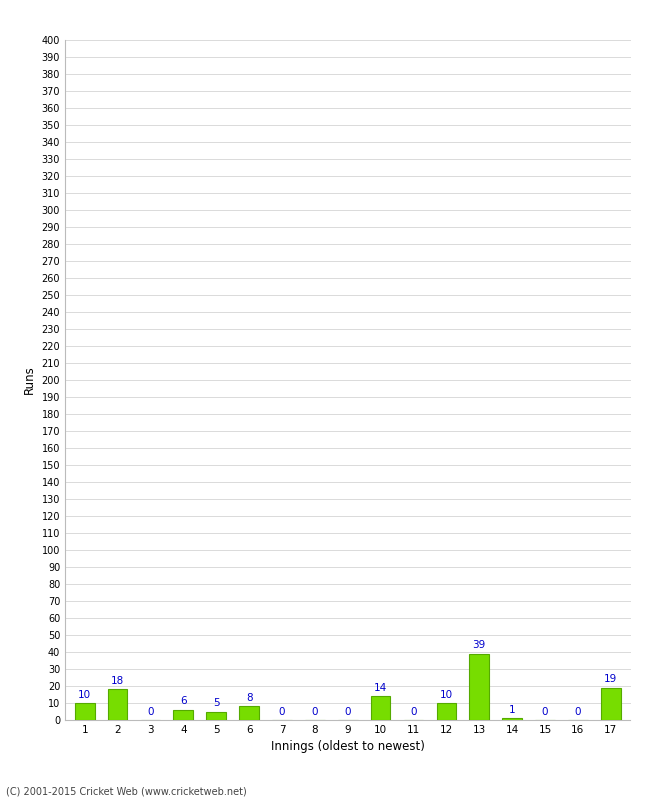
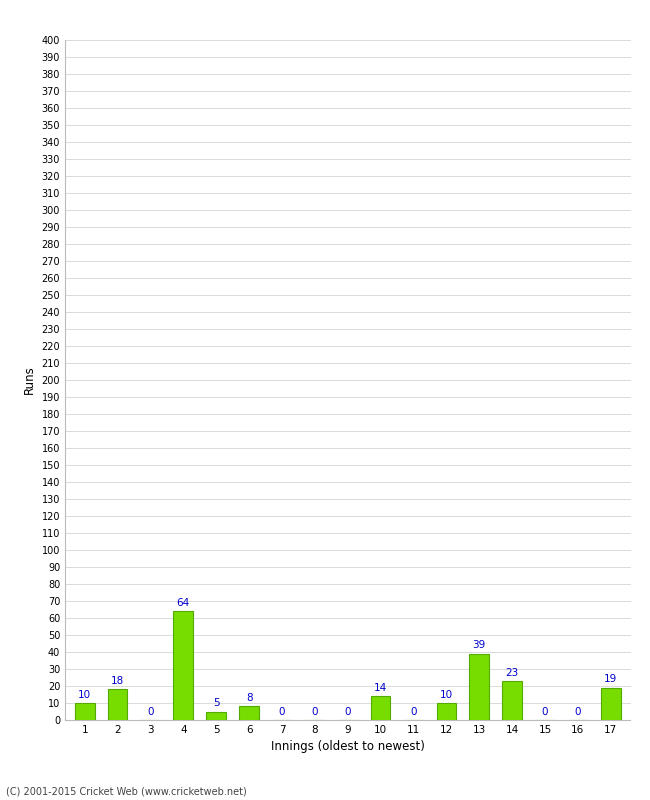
4: 6 -> 64
14: 1 -> 23
